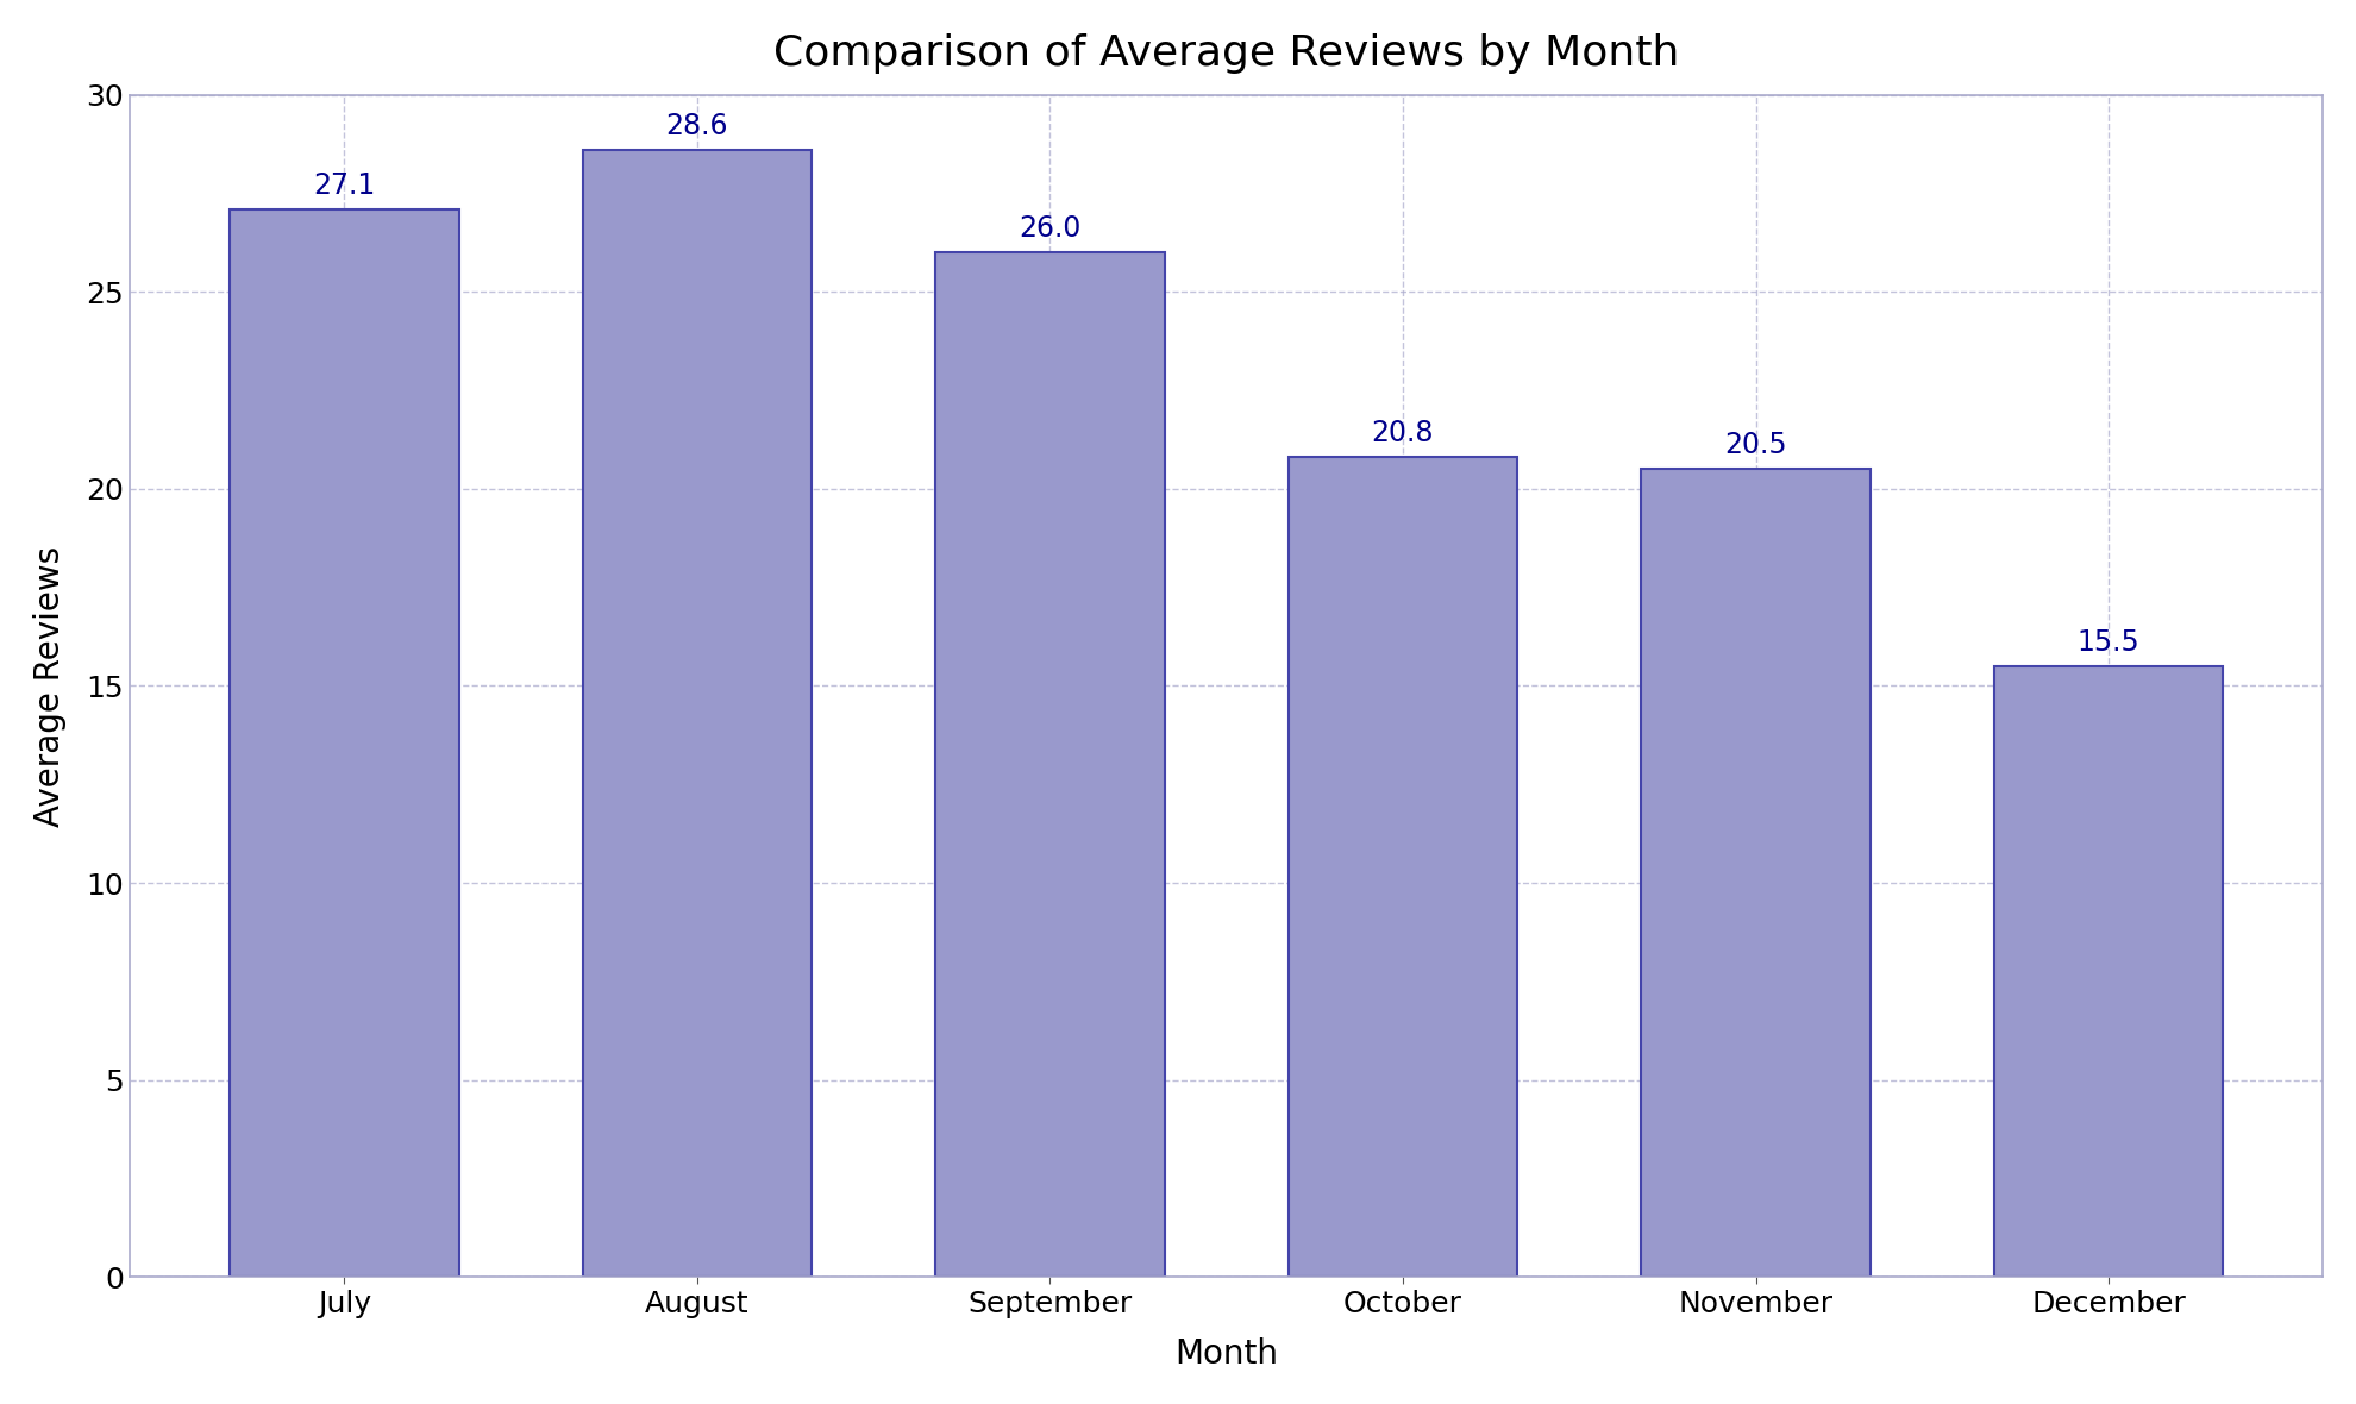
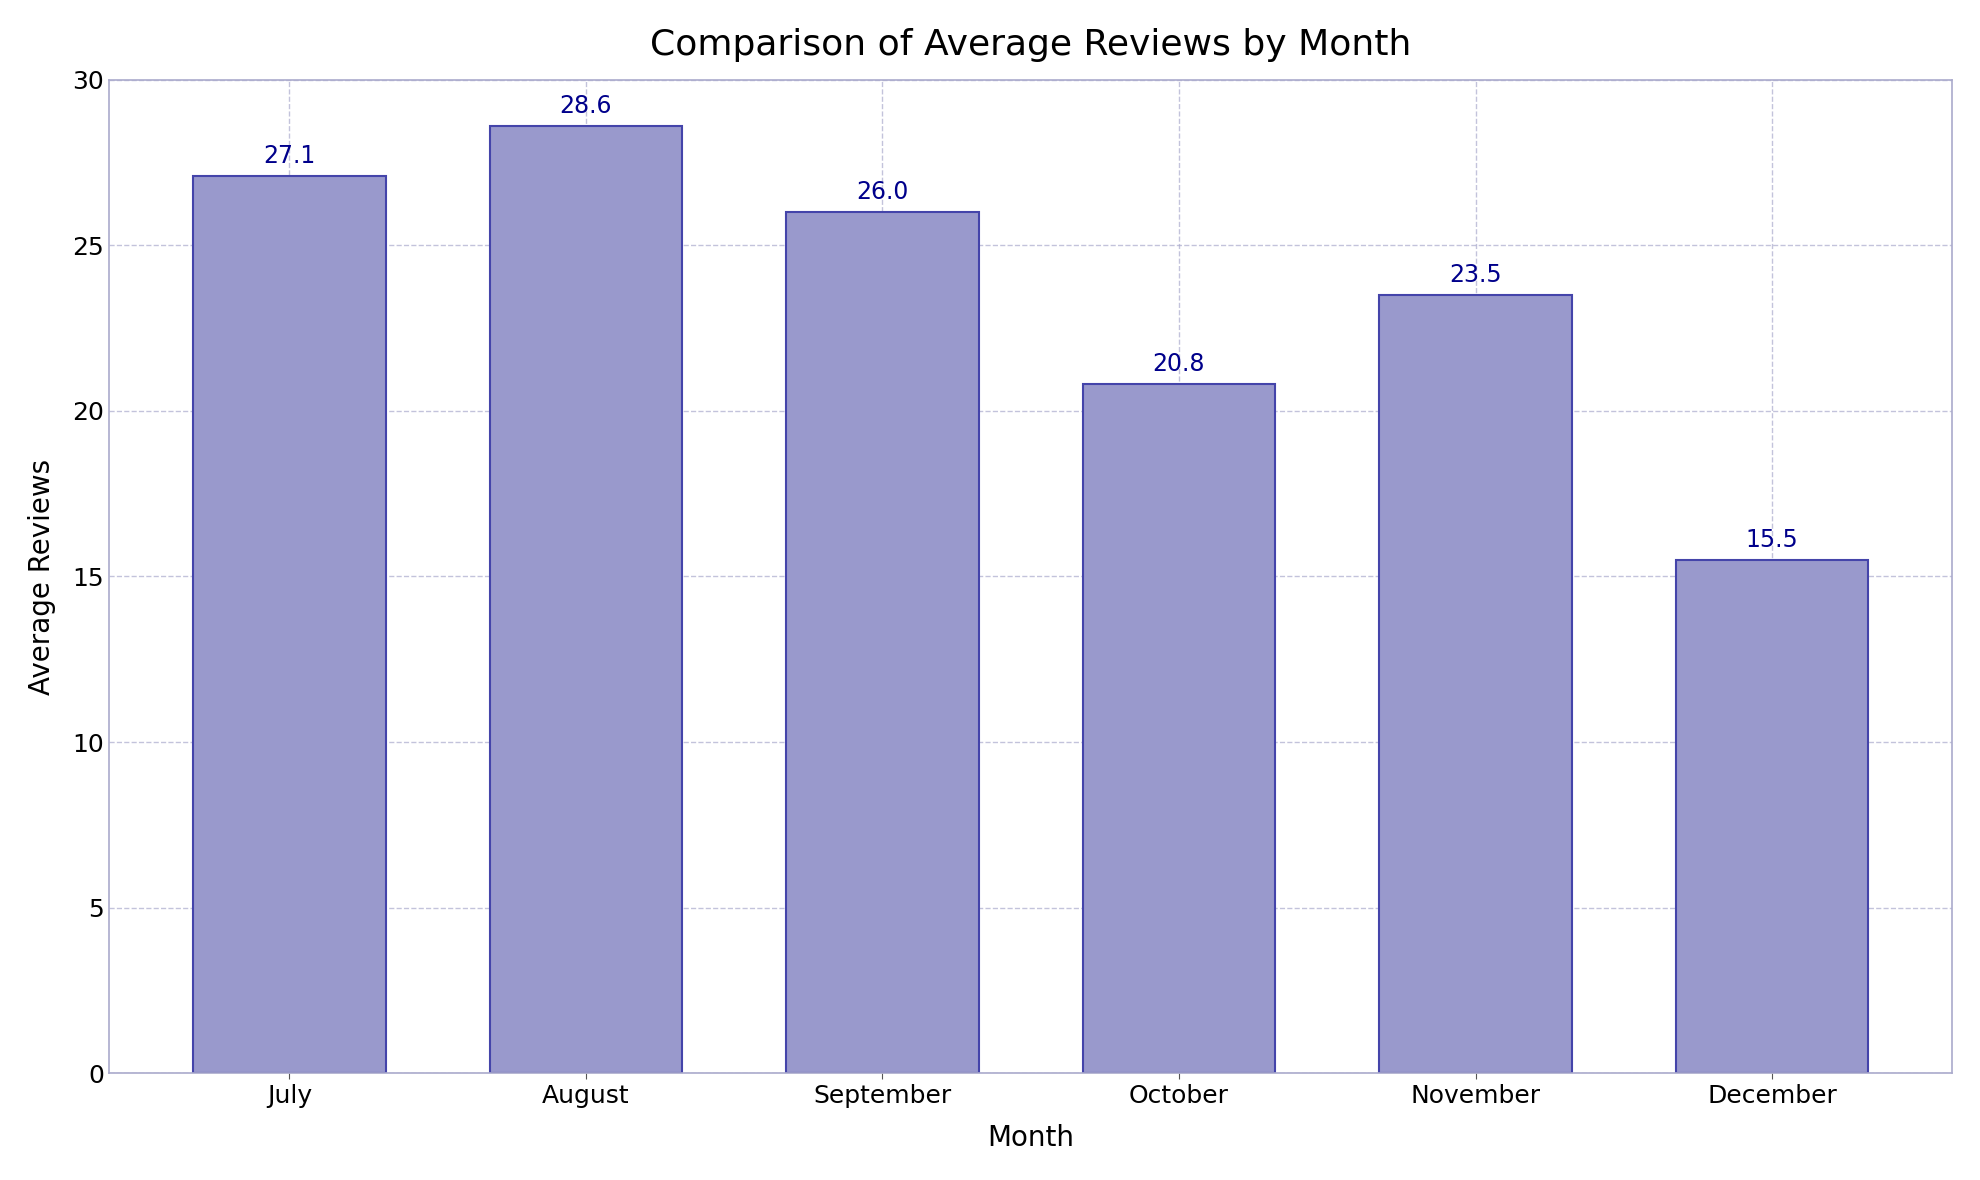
November: 20.5 -> 23.5
